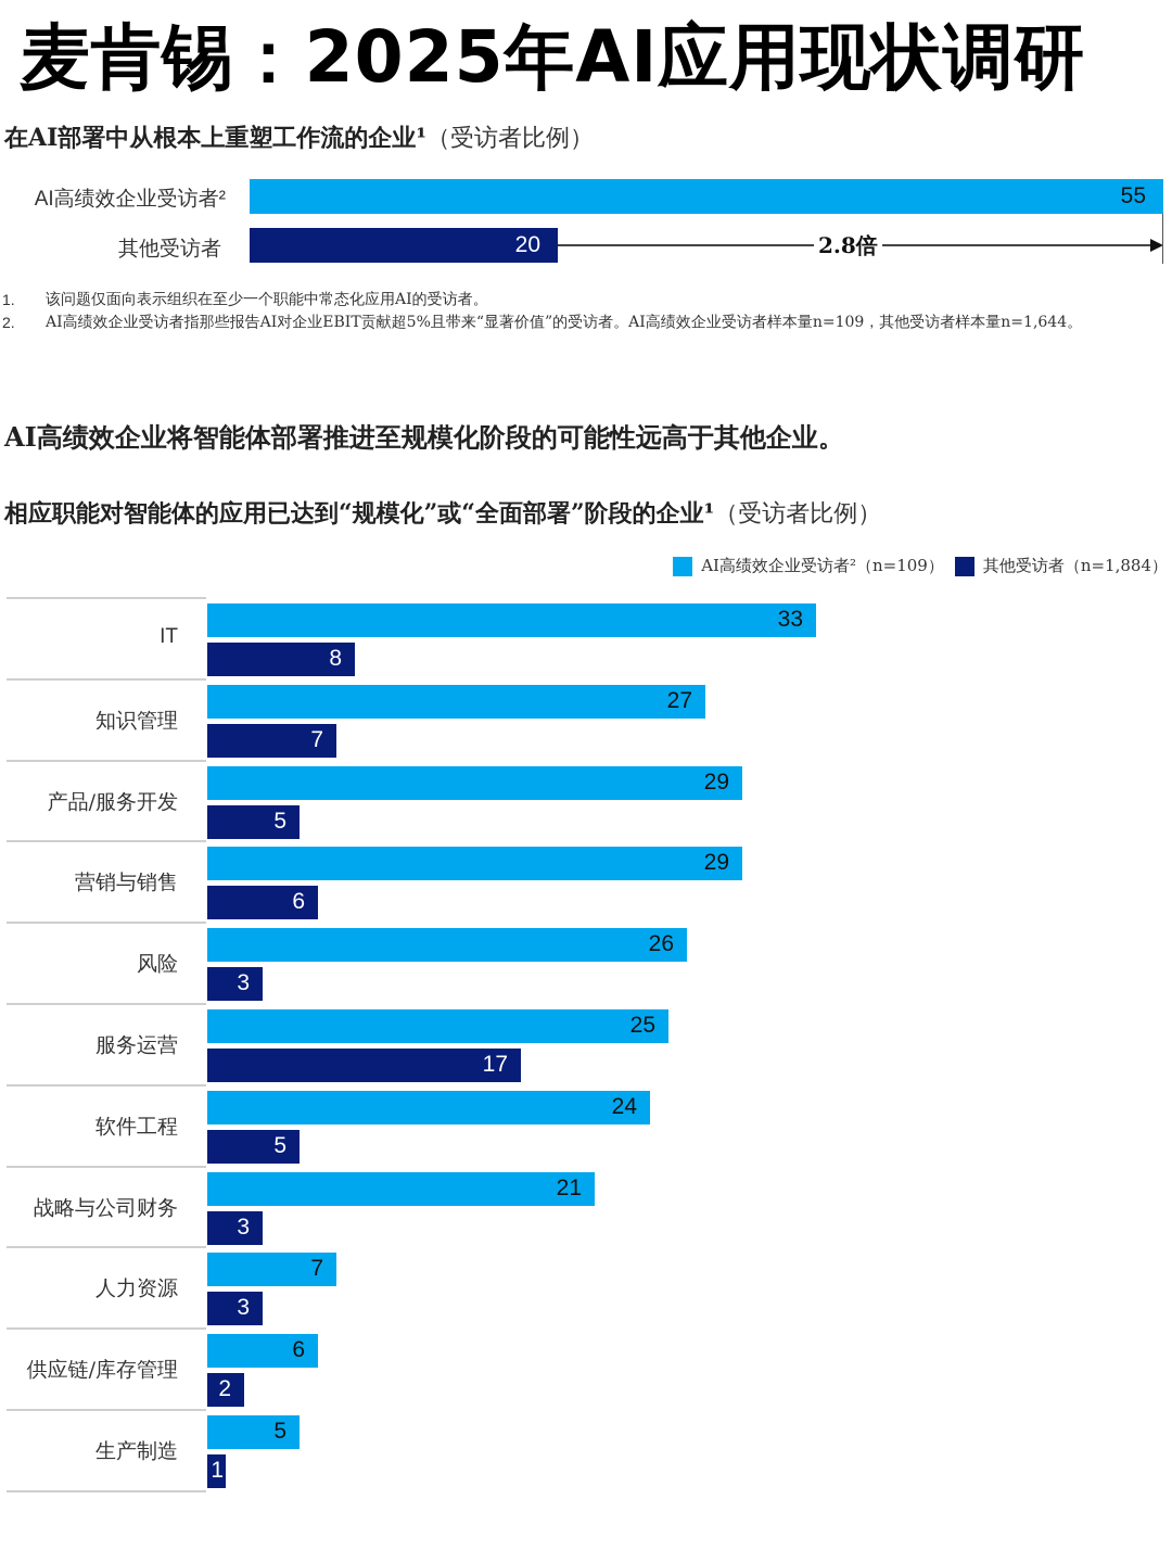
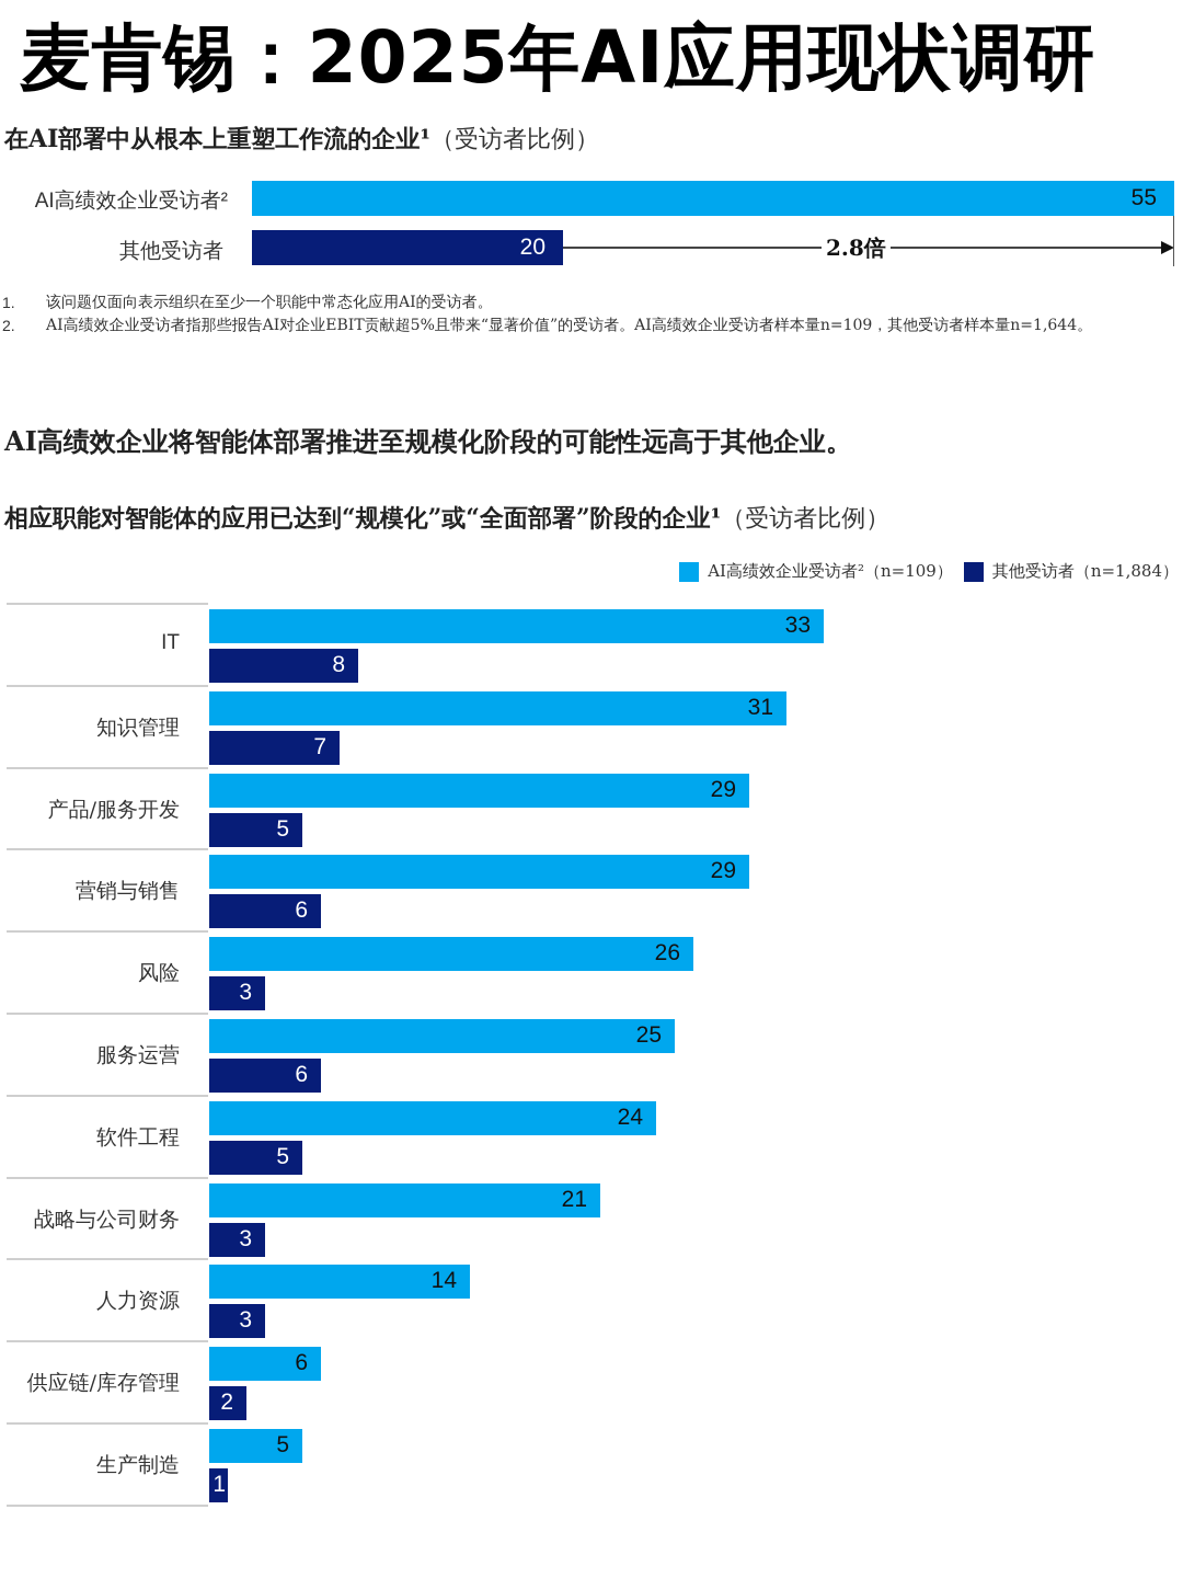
相应职能对智能体的应用已达到“规模化”或“全面部署”阶段的企业¹（受访者比例）/AI高绩效企业受访者²（n=109）/知识管理: 27 -> 31
相应职能对智能体的应用已达到“规模化”或“全面部署”阶段的企业¹（受访者比例）/其他受访者（n=1,884）/服务运营: 17 -> 6
相应职能对智能体的应用已达到“规模化”或“全面部署”阶段的企业¹（受访者比例）/AI高绩效企业受访者²（n=109）/人力资源: 7 -> 14
